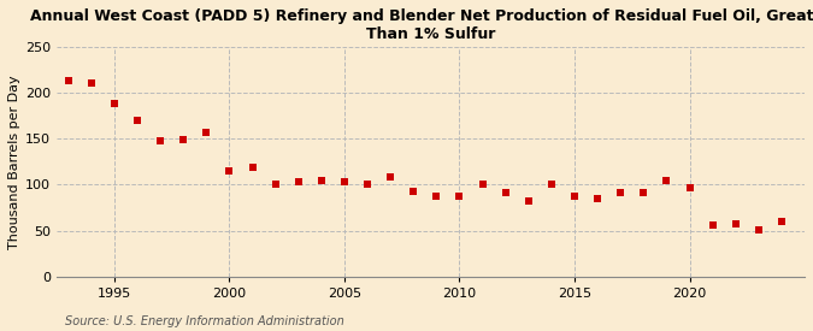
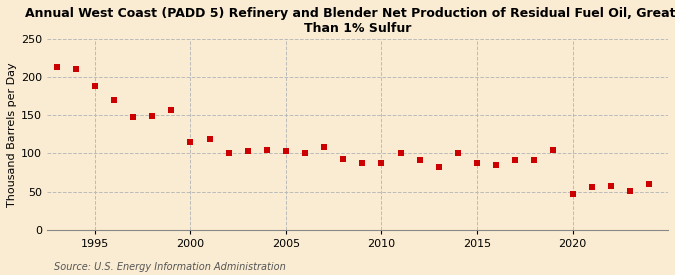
2020: 96 -> 47
